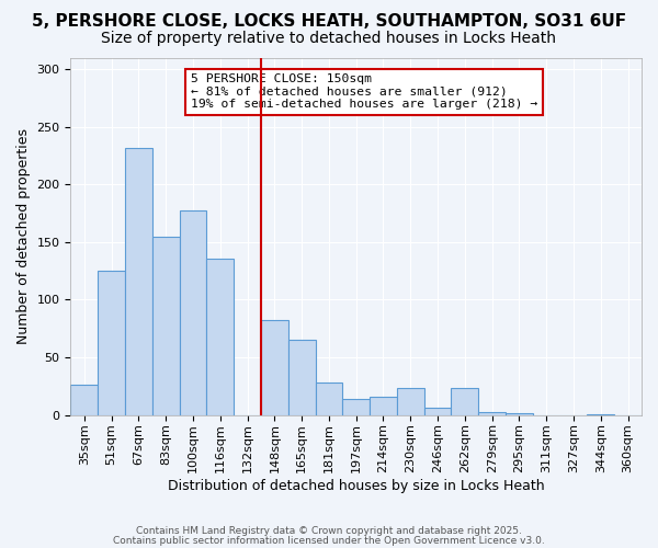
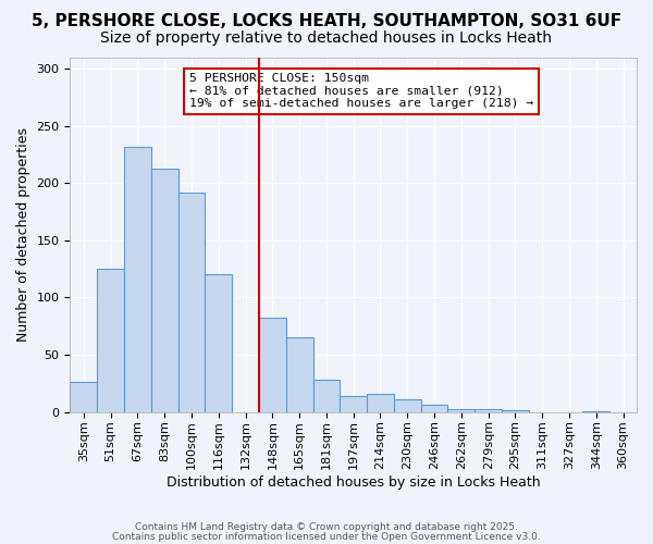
83sqm: 155 -> 213
100sqm: 177 -> 192
116sqm: 136 -> 120
230sqm: 23 -> 11
262sqm: 23 -> 3
